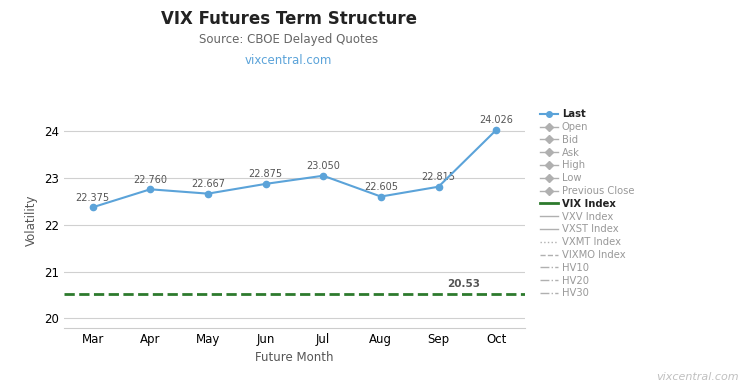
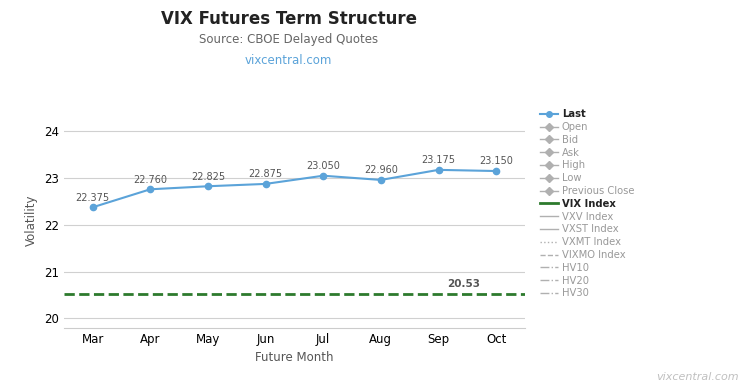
May: 22.667 -> 22.825
Aug: 22.605 -> 22.960
Sep: 22.815 -> 23.175
Oct: 24.026 -> 23.150
